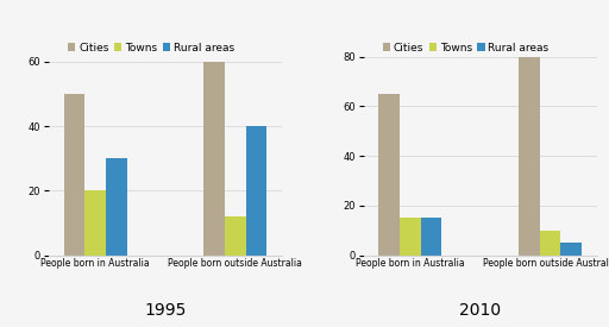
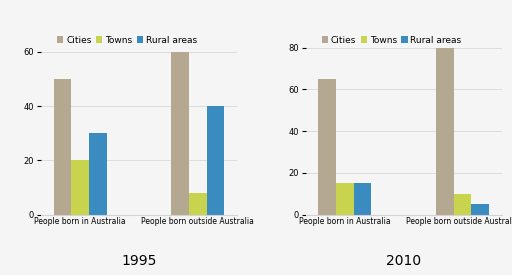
1995/Towns/People born outside Australia: 12 -> 8
